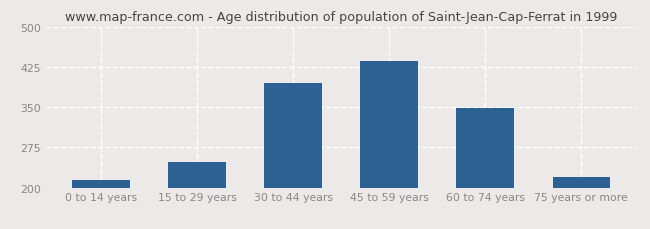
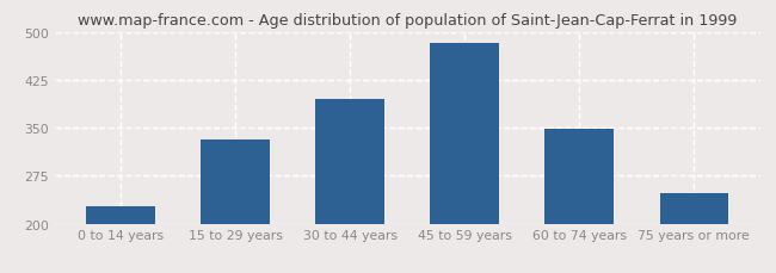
0 to 14 years: 215 -> 228
15 to 29 years: 248 -> 332
45 to 59 years: 435 -> 482
75 years or more: 220 -> 248
